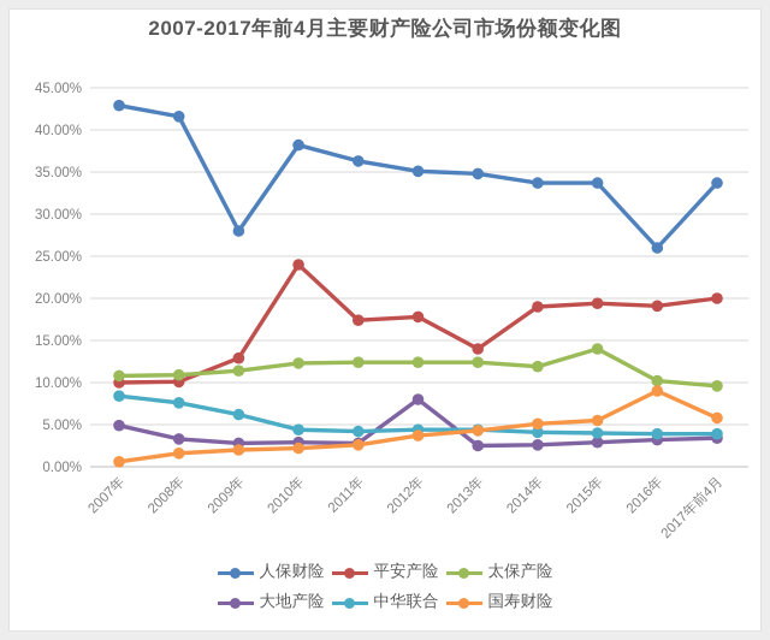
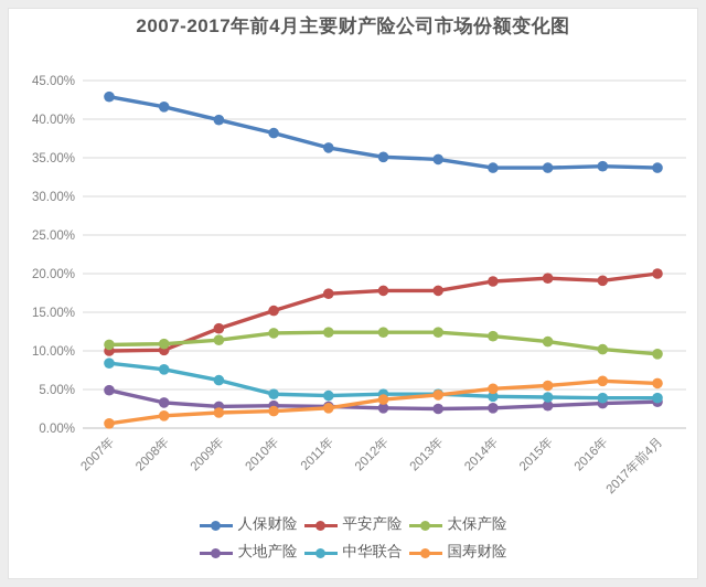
人保财险/2009年: 28% -> 40%
平安产险/2010年: 24% -> 15%
大地产险/2012年: 8% -> 3%
平安产险/2013年: 14% -> 18%
太保产险/2015年: 14% -> 11%
人保财险/2016年: 26% -> 34%
国寿财险/2016年: 9% -> 6%
